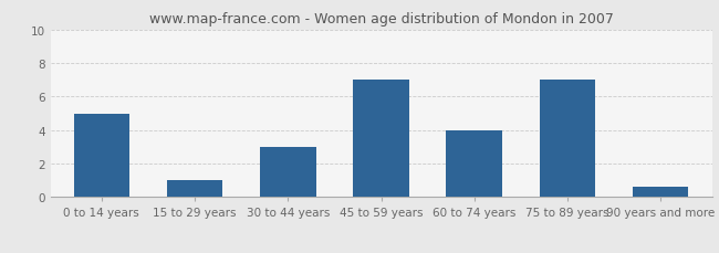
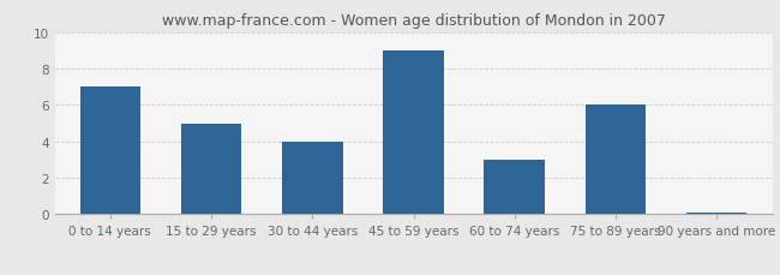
0 to 14 years: 5.0 -> 7.0
15 to 29 years: 1.0 -> 5.0
30 to 44 years: 3.0 -> 4.0
45 to 59 years: 7.0 -> 9.0
60 to 74 years: 4.0 -> 3.0
75 to 89 years: 7.0 -> 6.0
90 years and more: 0.6 -> 0.1
